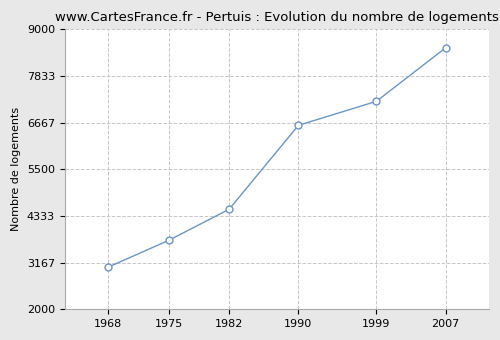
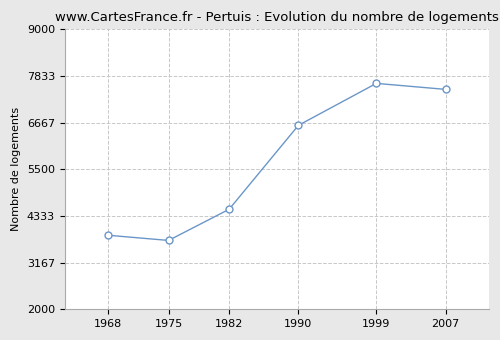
1968: 3050 -> 3850
1999: 7200 -> 7650
2007: 8540 -> 7500
